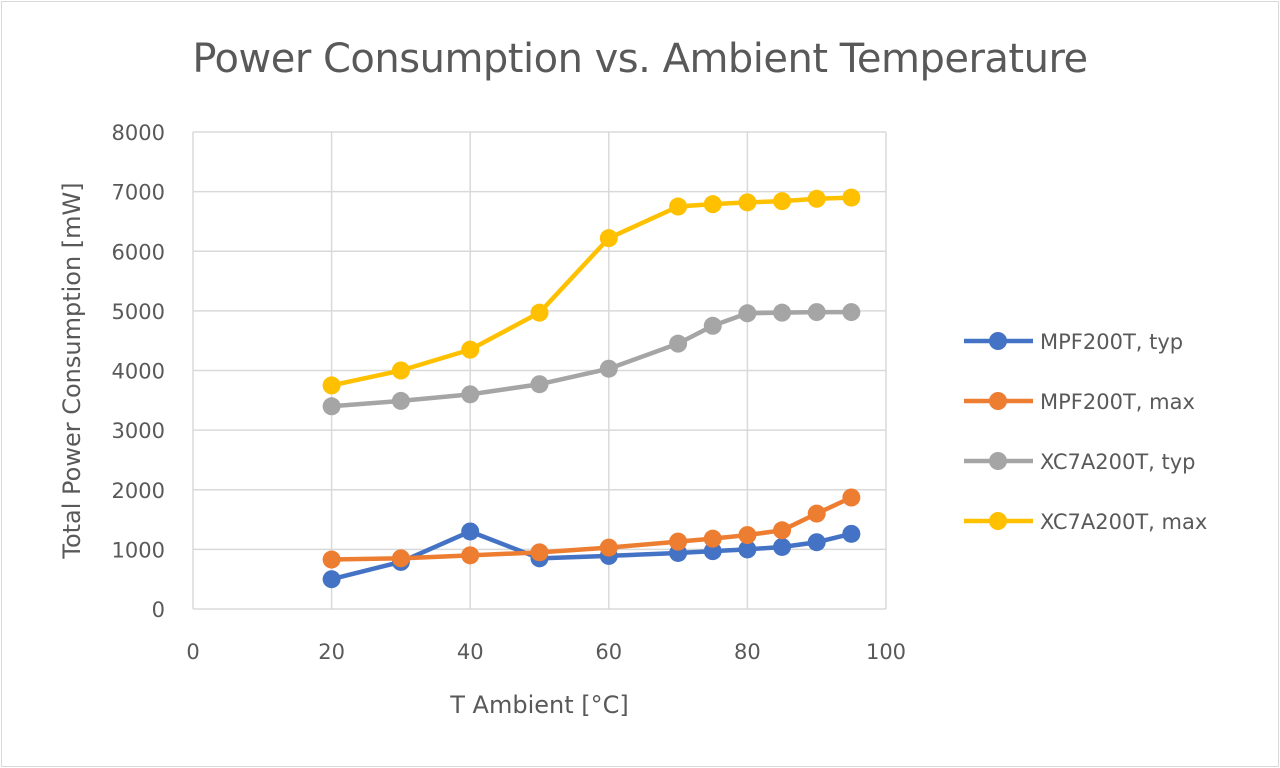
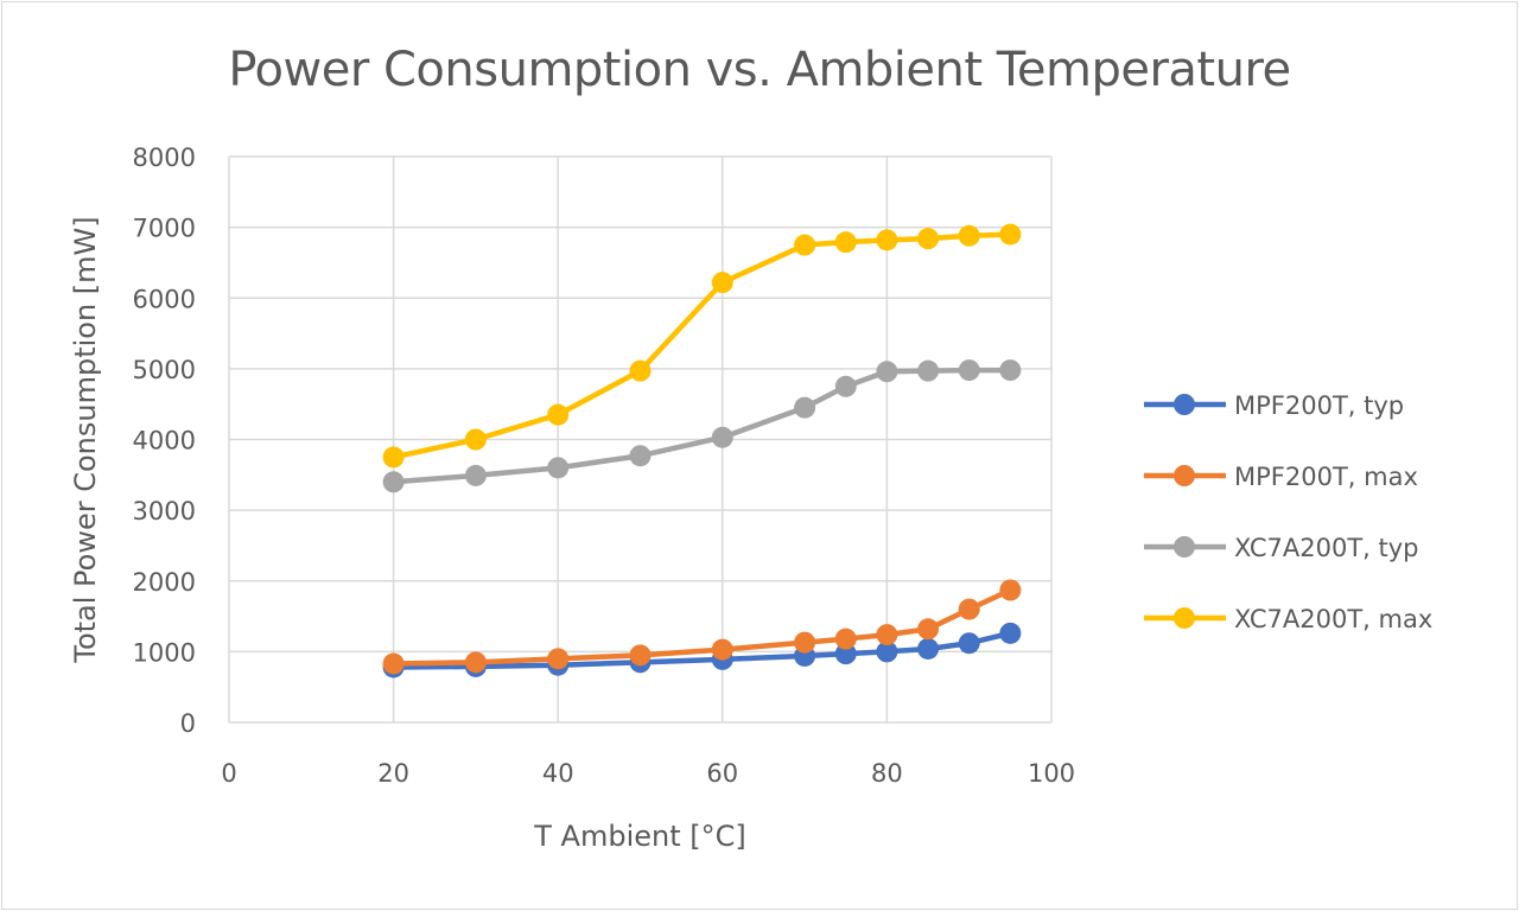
MPF200T, typ/20: 500 -> 800
MPF200T, typ/40: 1300 -> 800
